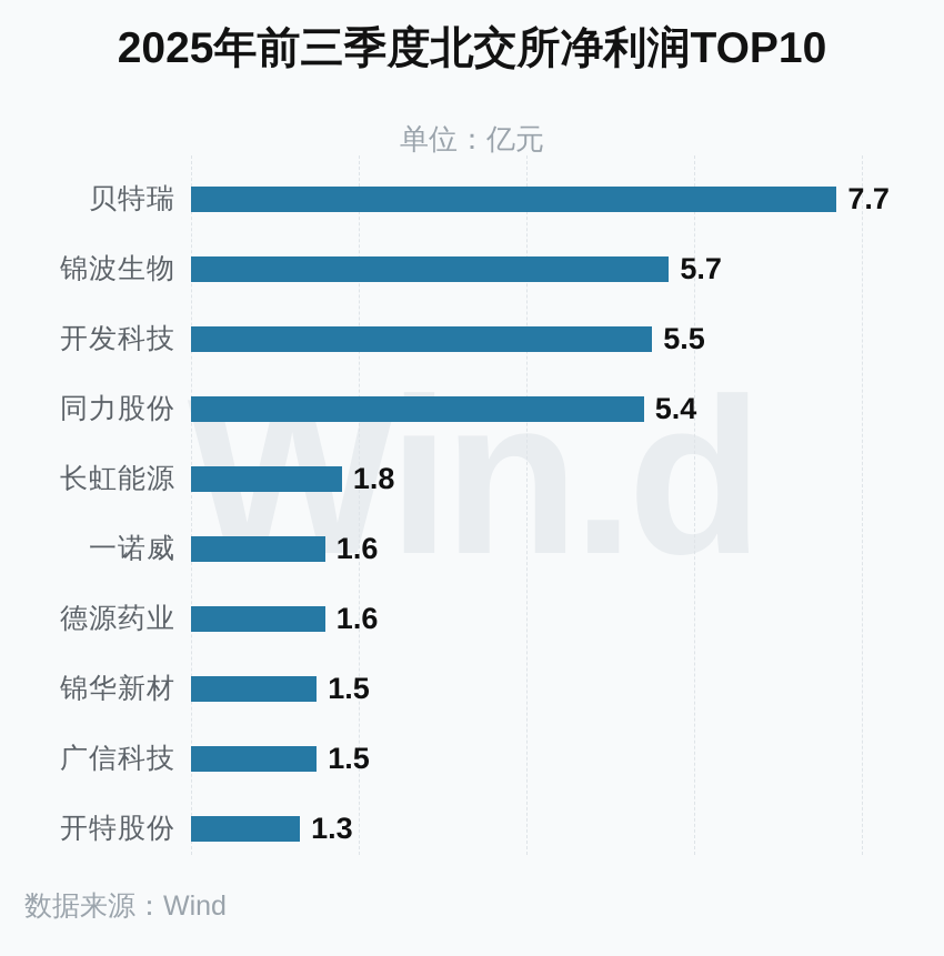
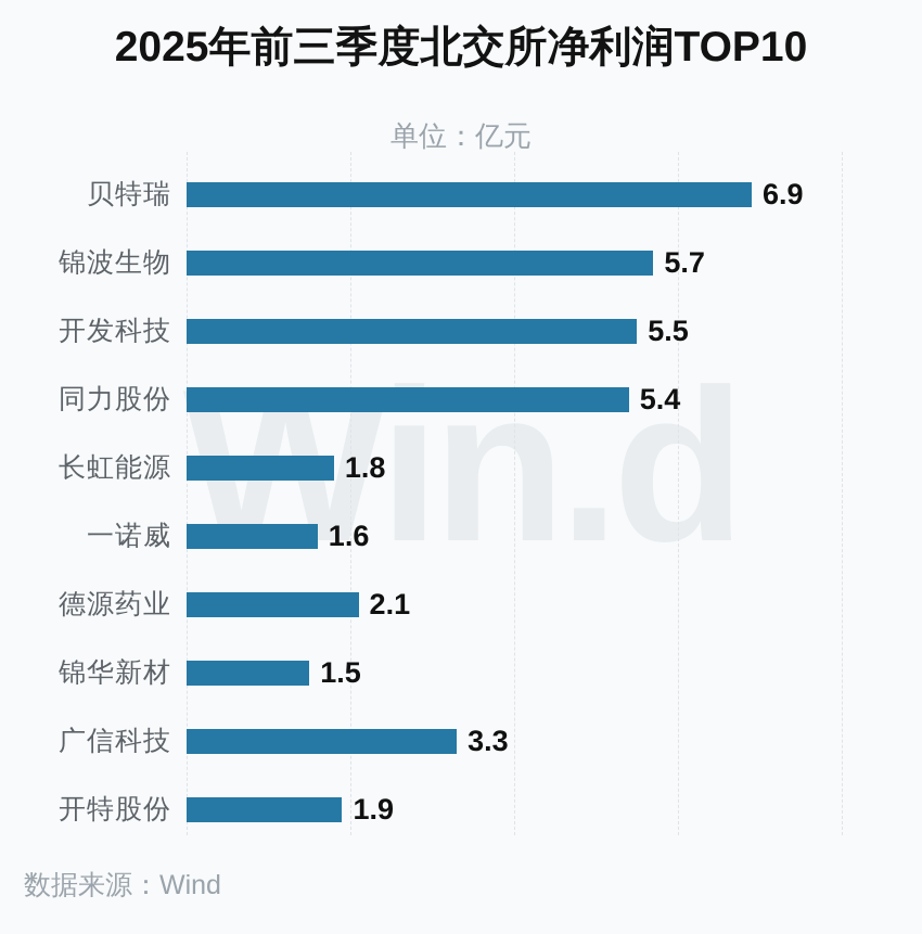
贝特瑞: 7.7 -> 6.9
德源药业: 1.6 -> 2.1
广信科技: 1.5 -> 3.3
开特股份: 1.3 -> 1.9
